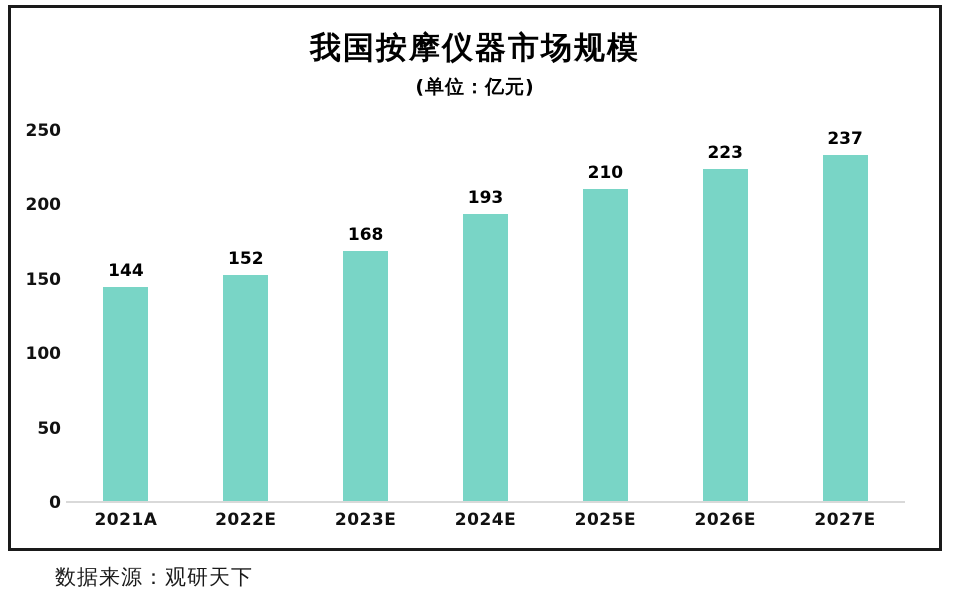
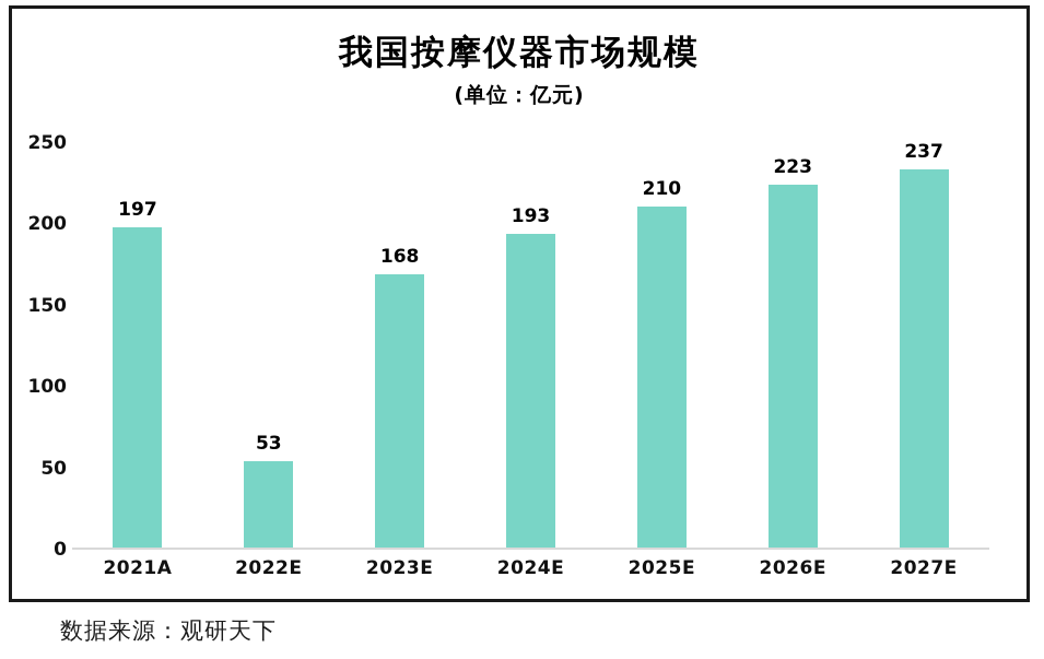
2021A: 144 -> 197
2022E: 152 -> 53
